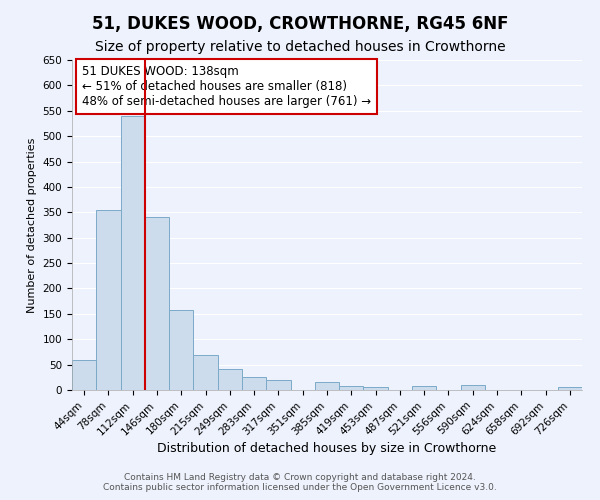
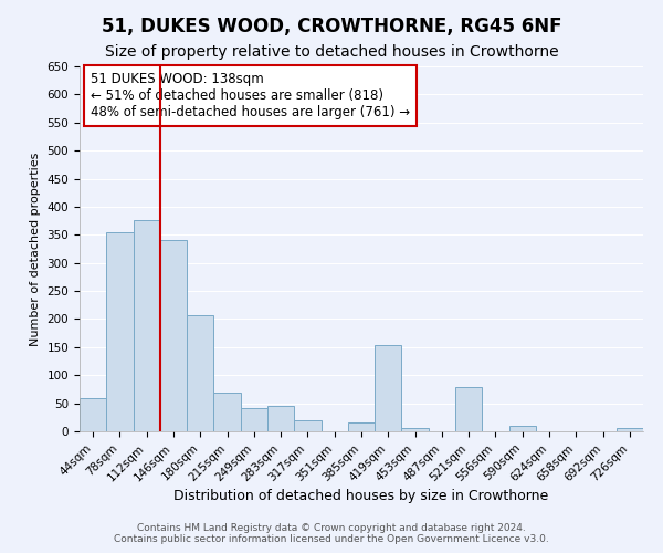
112sqm: 540 -> 376
180sqm: 157 -> 206
283sqm: 25 -> 46
419sqm: 8 -> 154
521sqm: 8 -> 78
